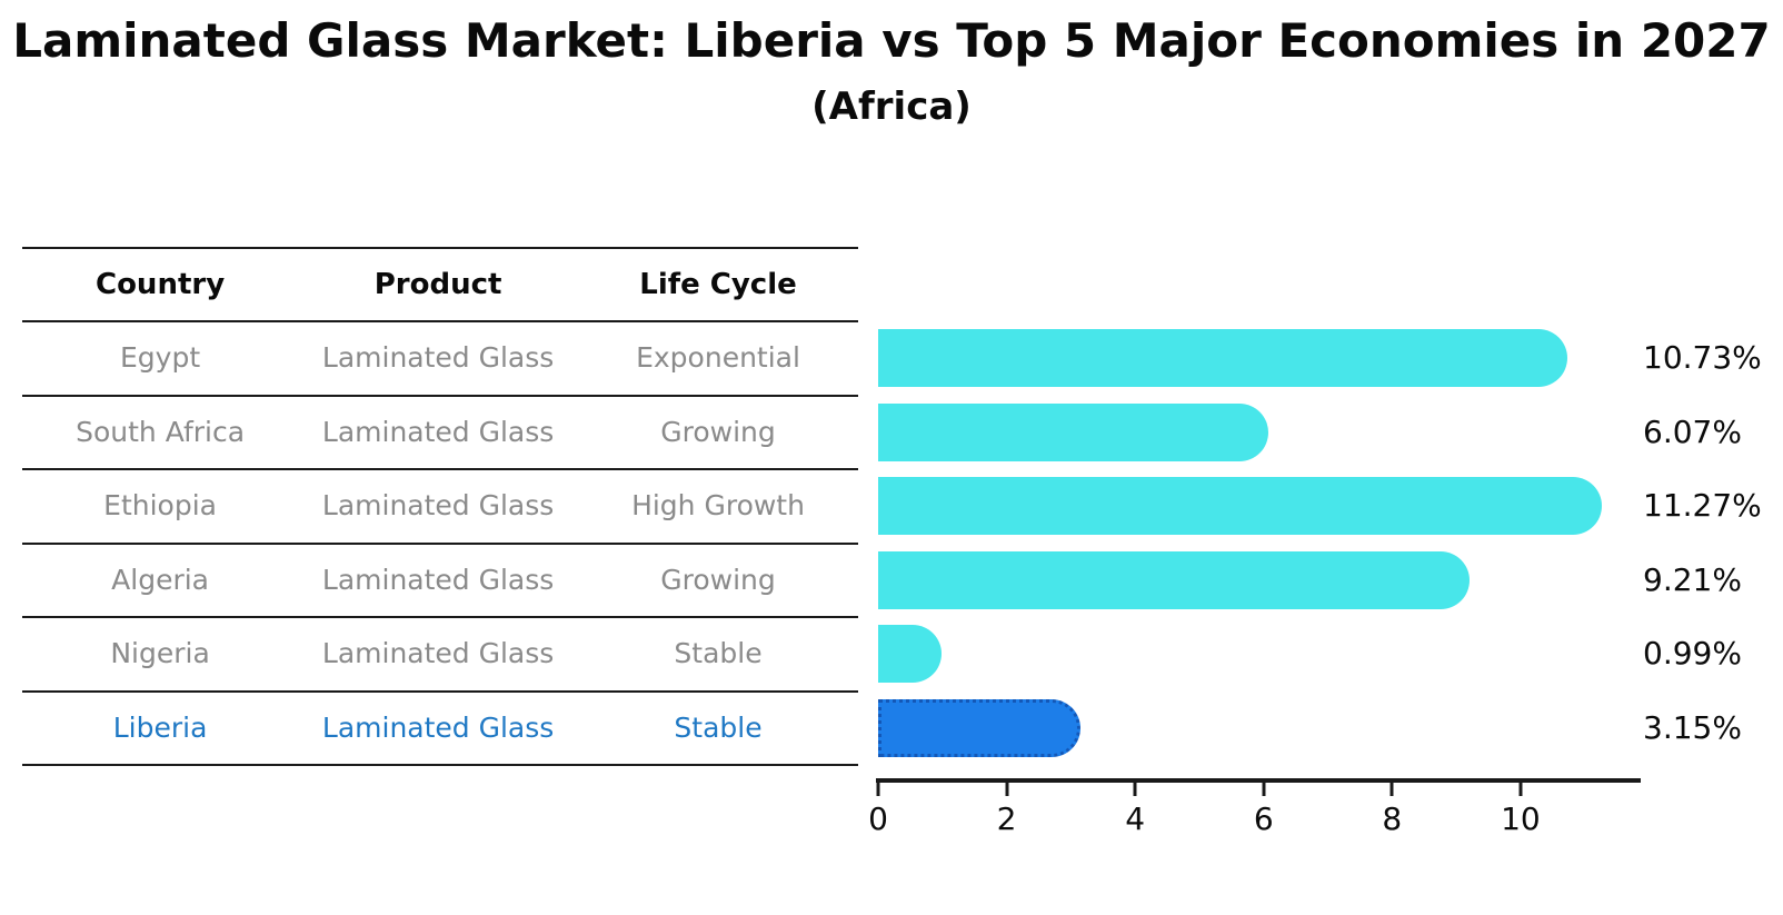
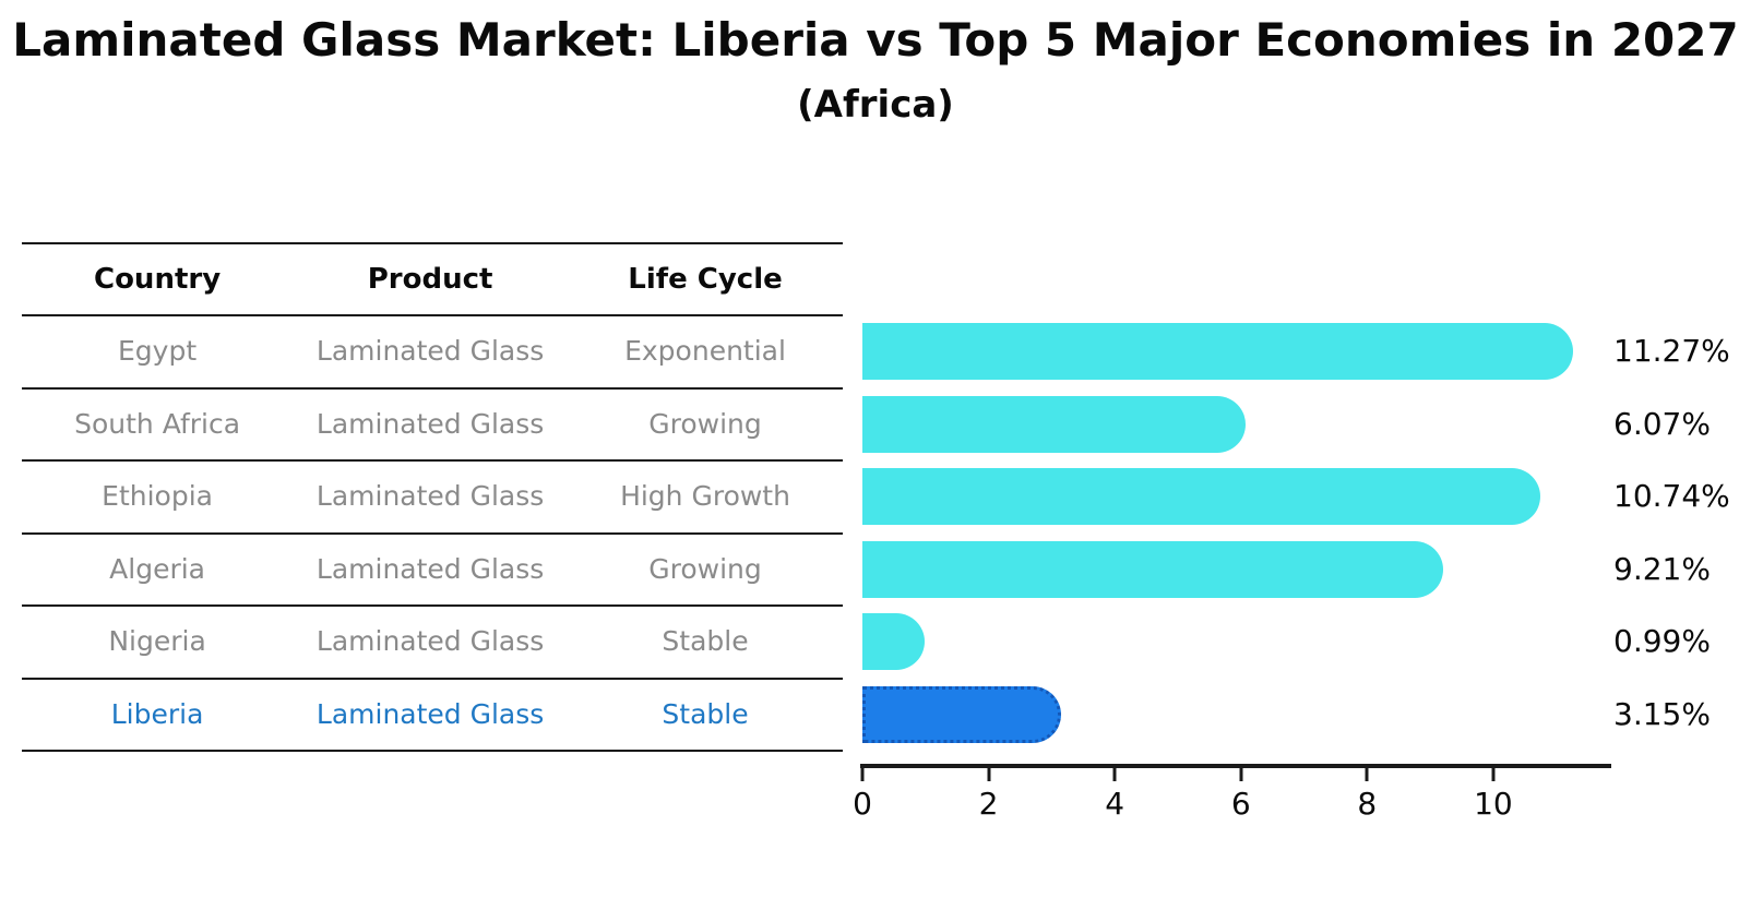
Egypt: 10.73% -> 11.27%
Ethiopia: 11.27% -> 10.74%
